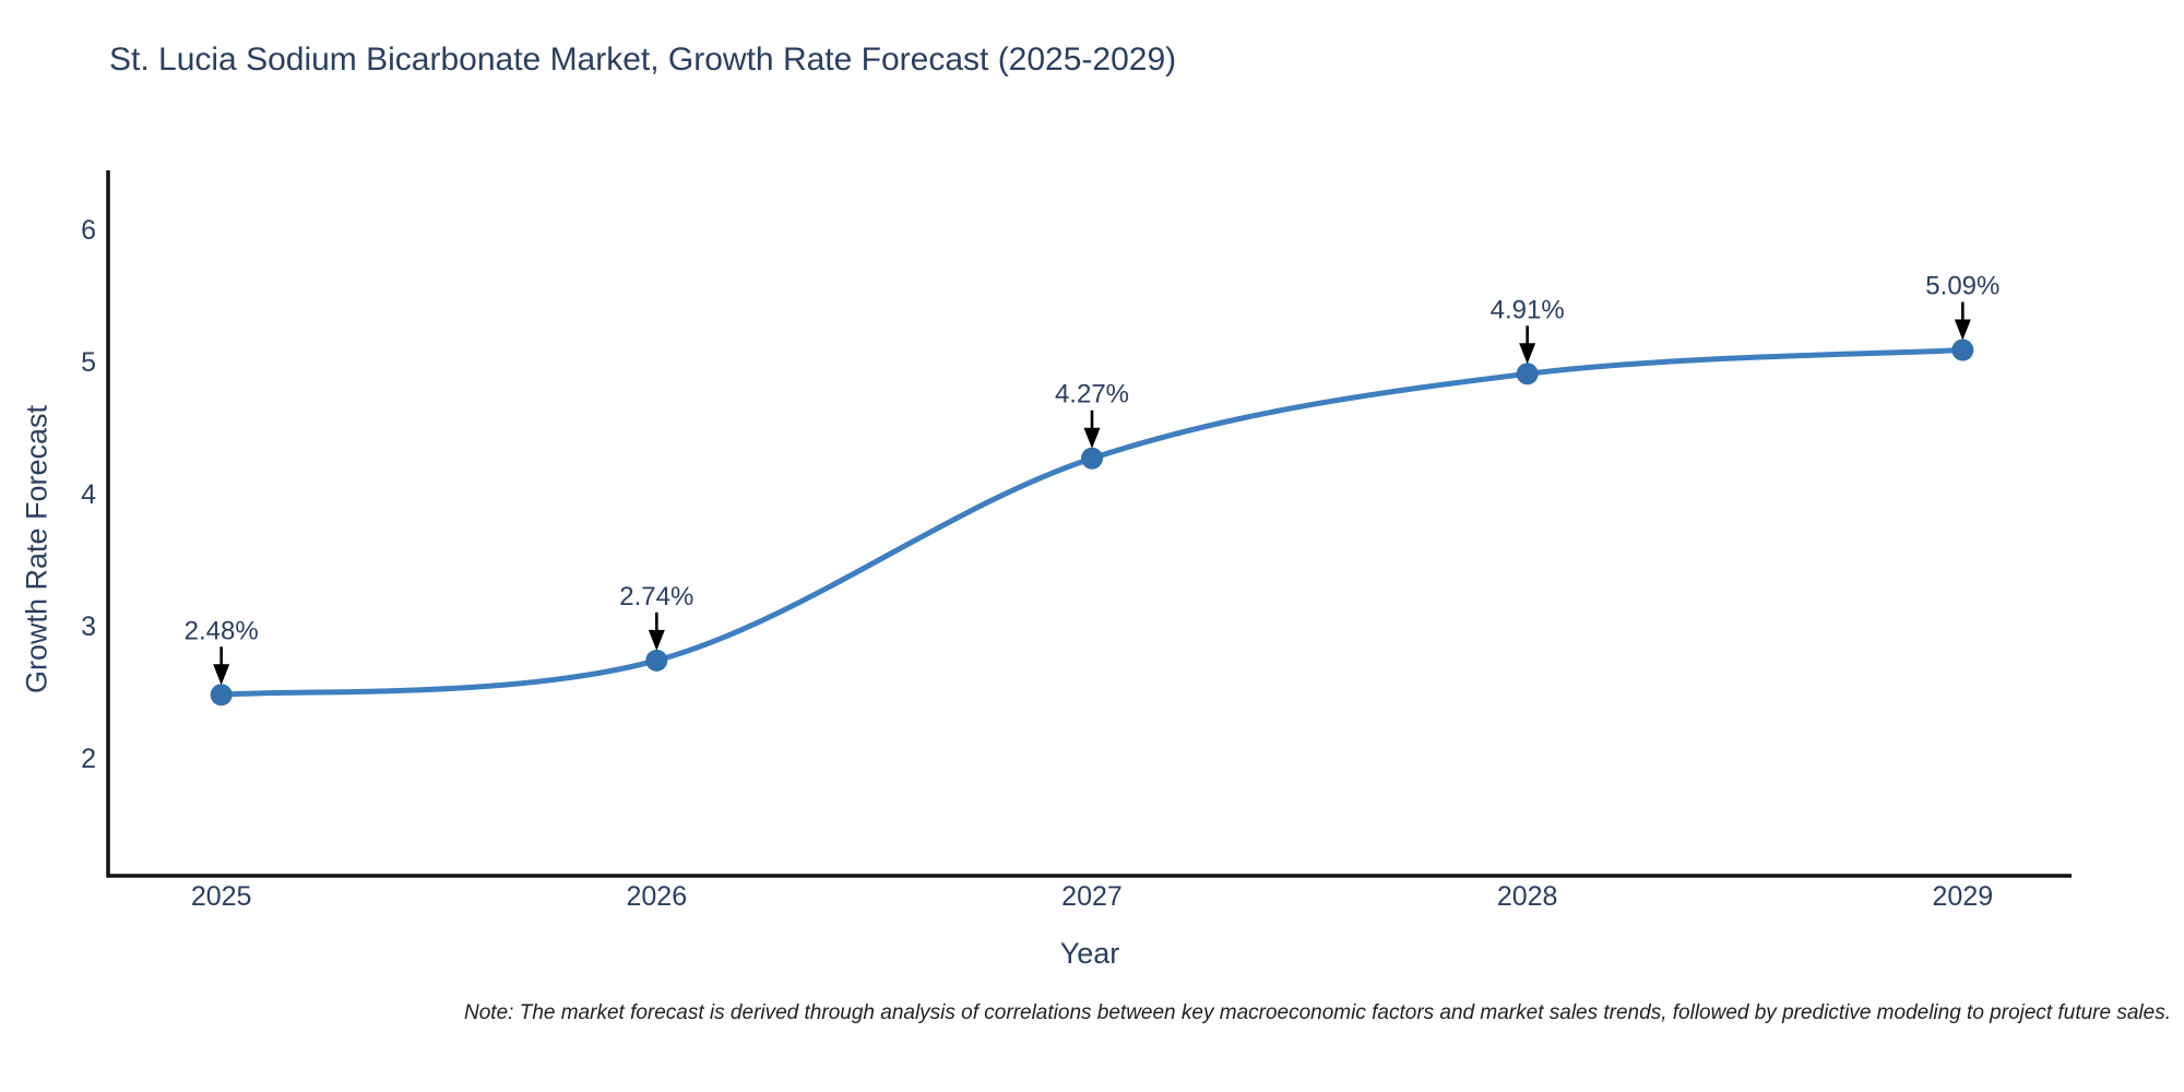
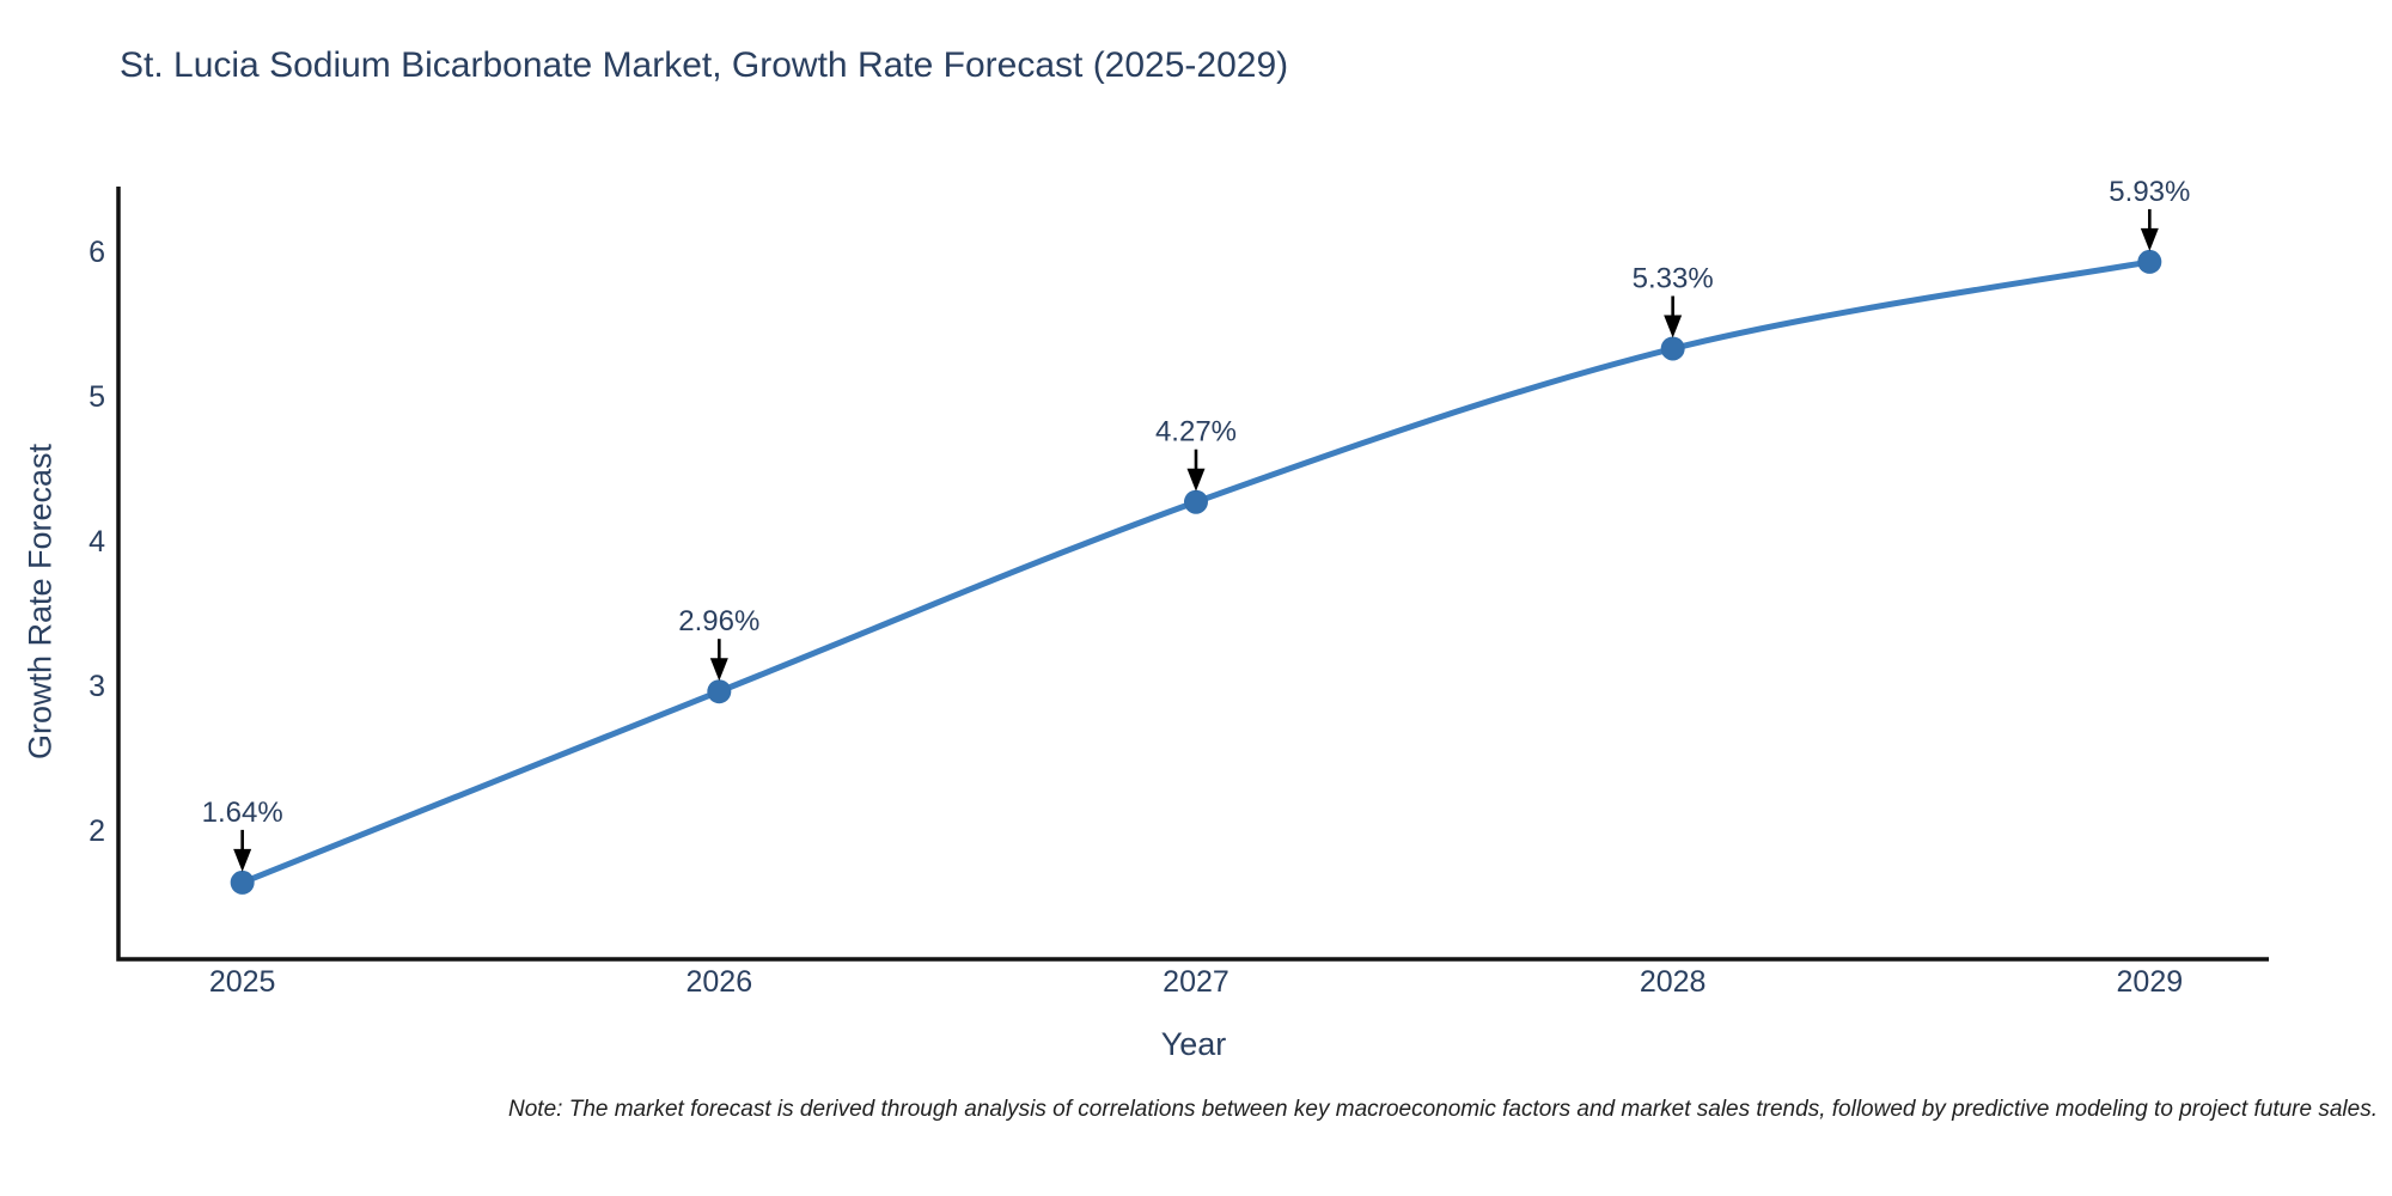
2025: 2.48% -> 1.64%
2026: 2.74% -> 2.96%
2028: 4.91% -> 5.33%
2029: 5.09% -> 5.93%
